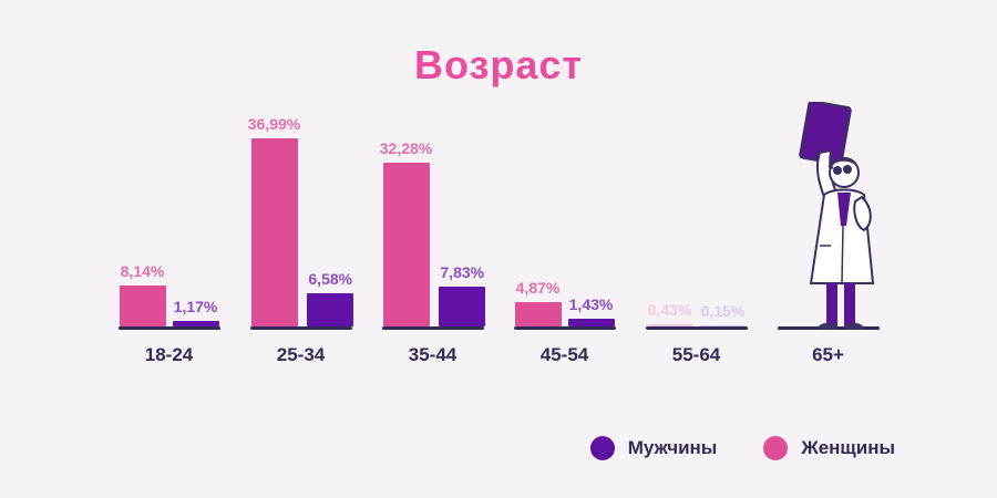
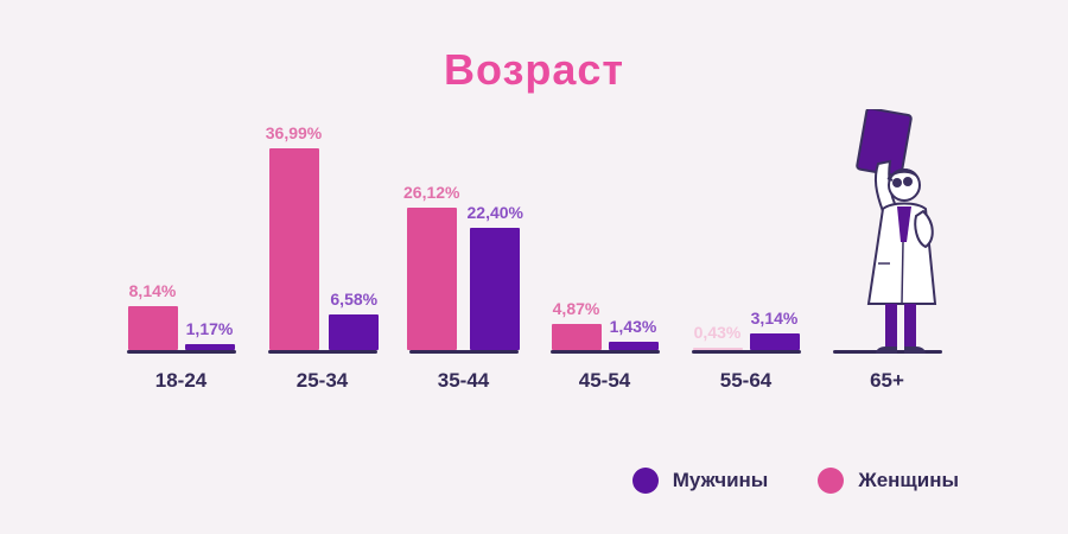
Женщины/35-44: 32,28% -> 26,12%
Мужчины/35-44: 7,83% -> 22,40%
Мужчины/55-64: 0,15% -> 3,14%
